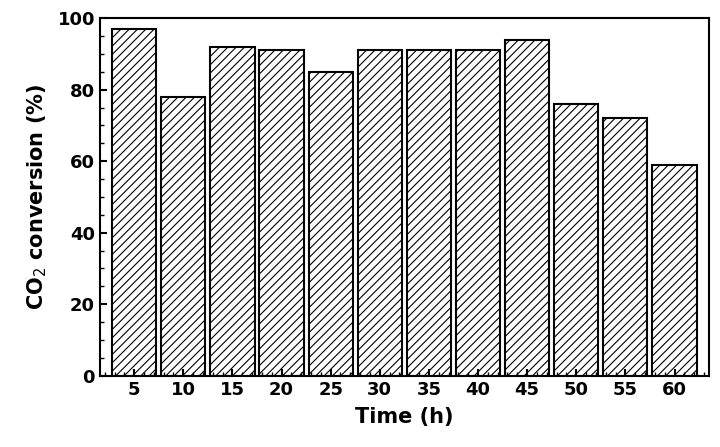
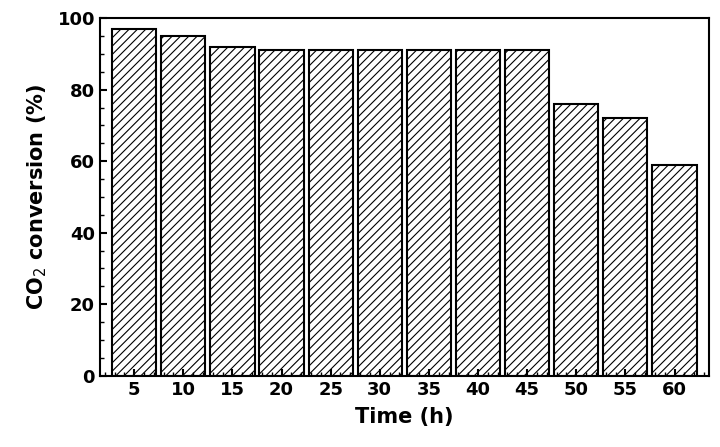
10: 78 -> 95
25: 85 -> 91
45: 94 -> 91
